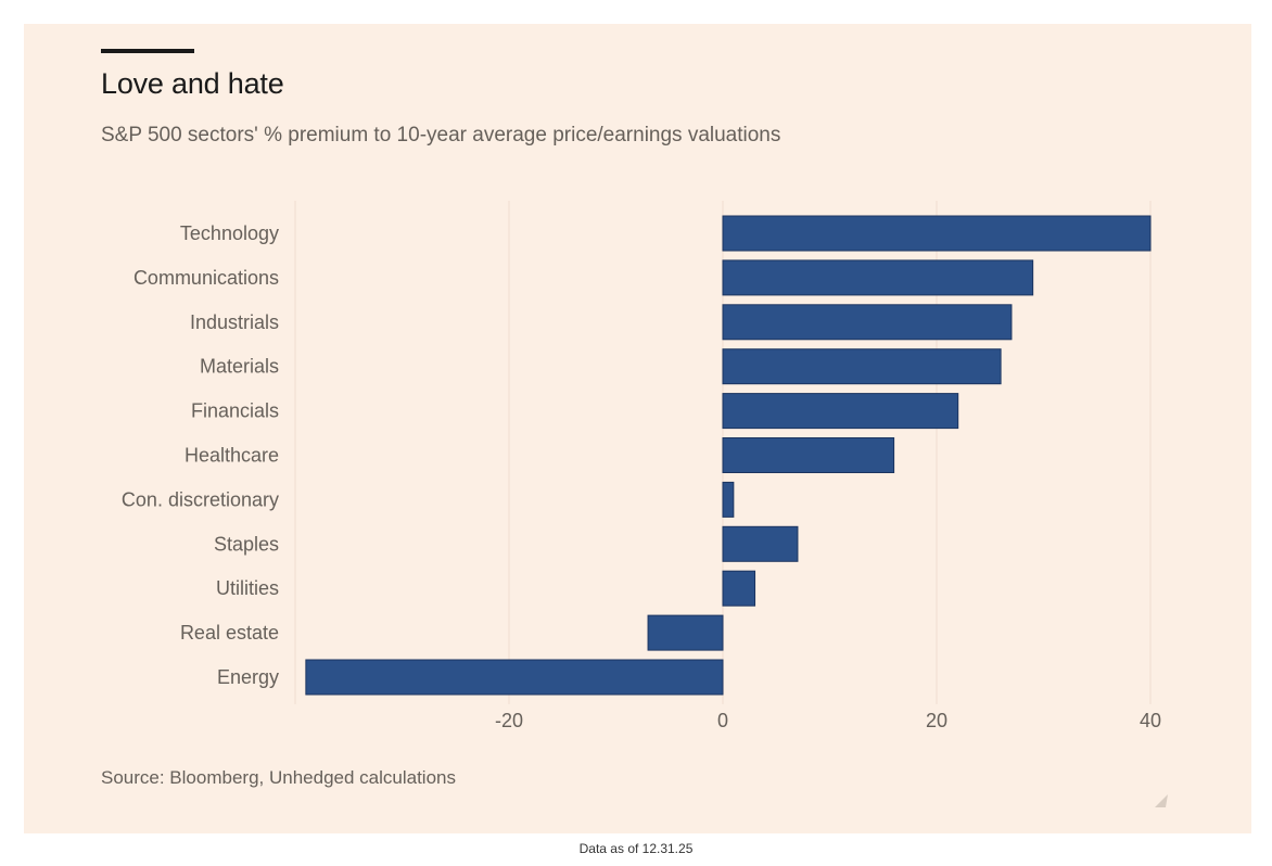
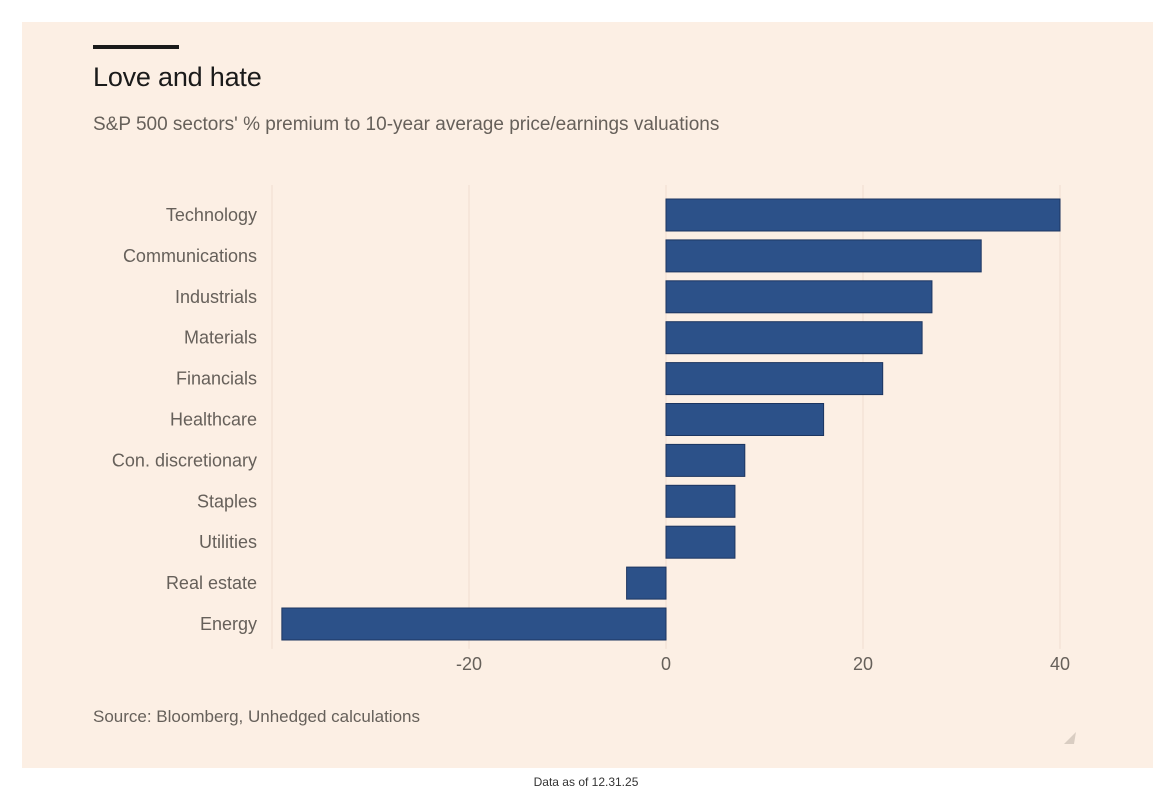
Communications: 29 -> 32
Con. discretionary: 1 -> 8
Utilities: 3 -> 7
Real estate: -7 -> -4
